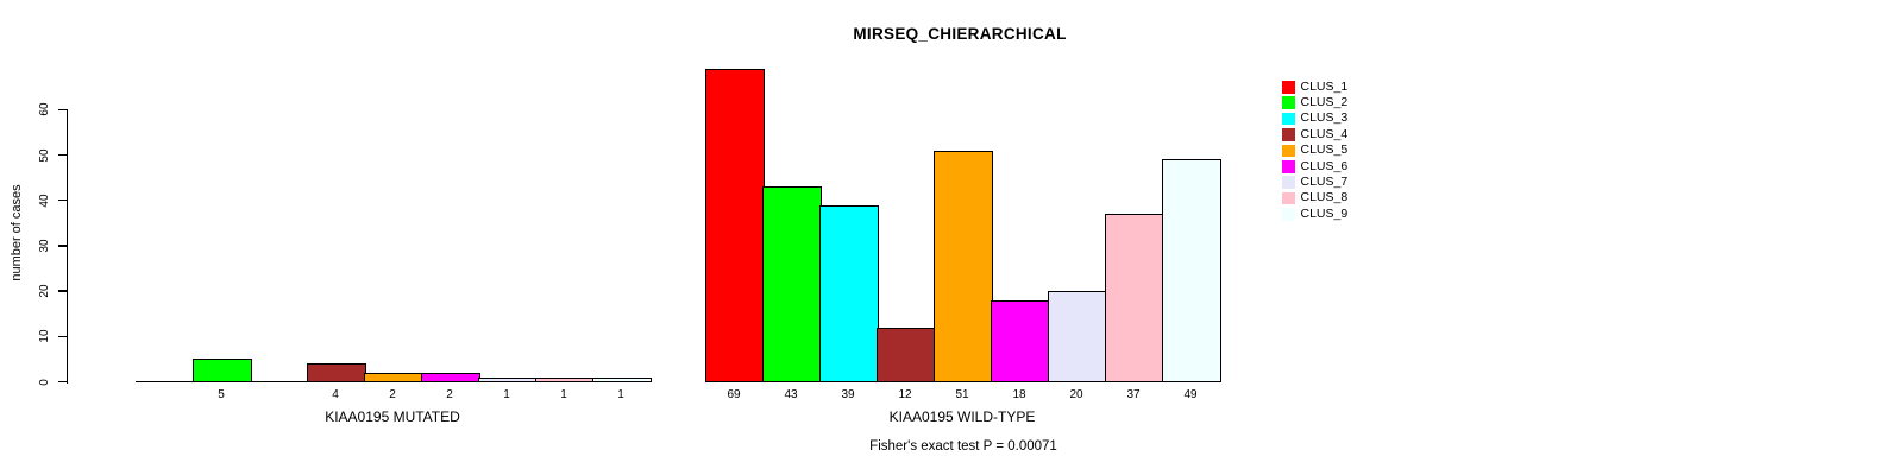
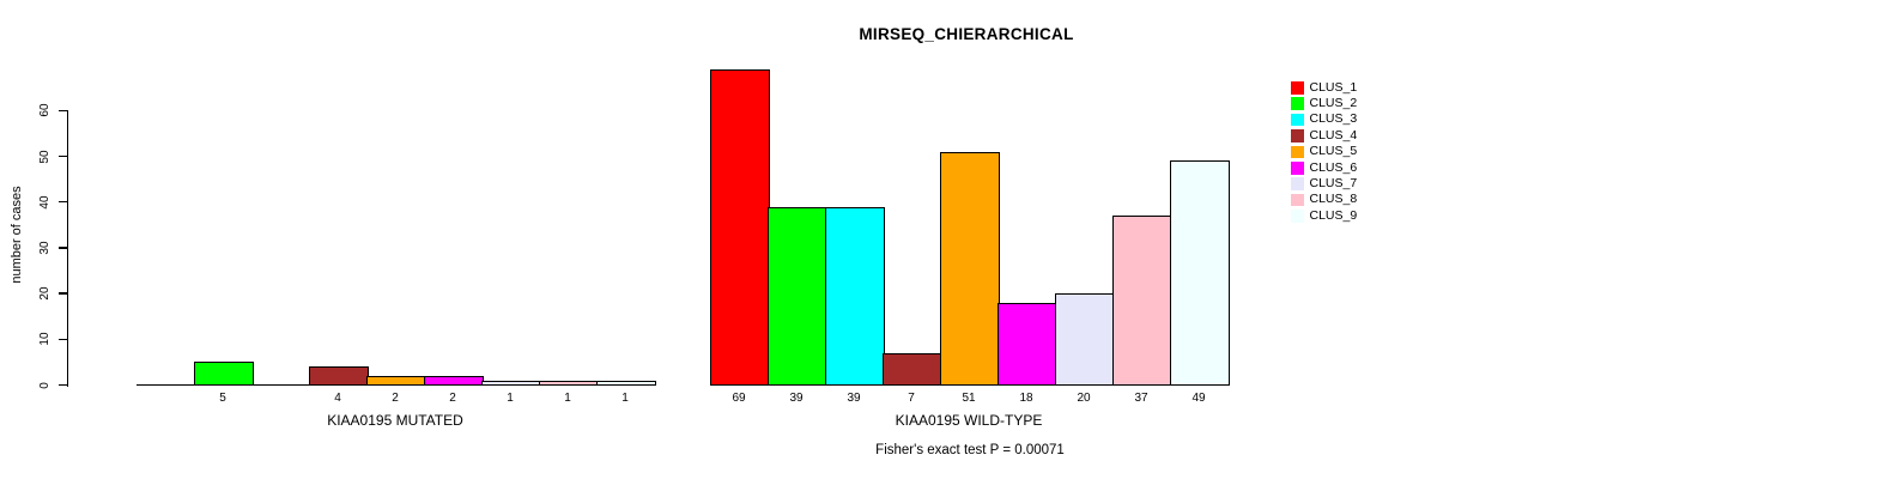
CLUS_2/KIAA0195 WILD-TYPE: 43 -> 39
CLUS_4/KIAA0195 WILD-TYPE: 12 -> 7
